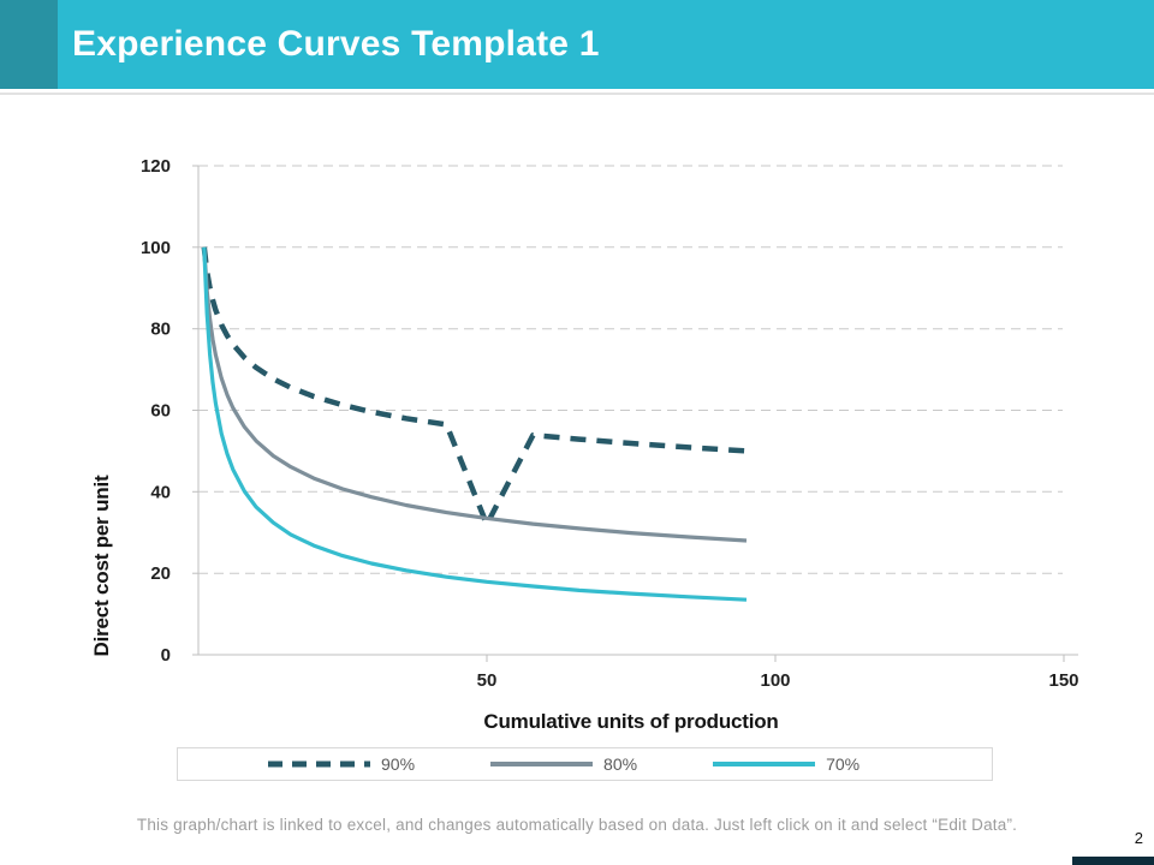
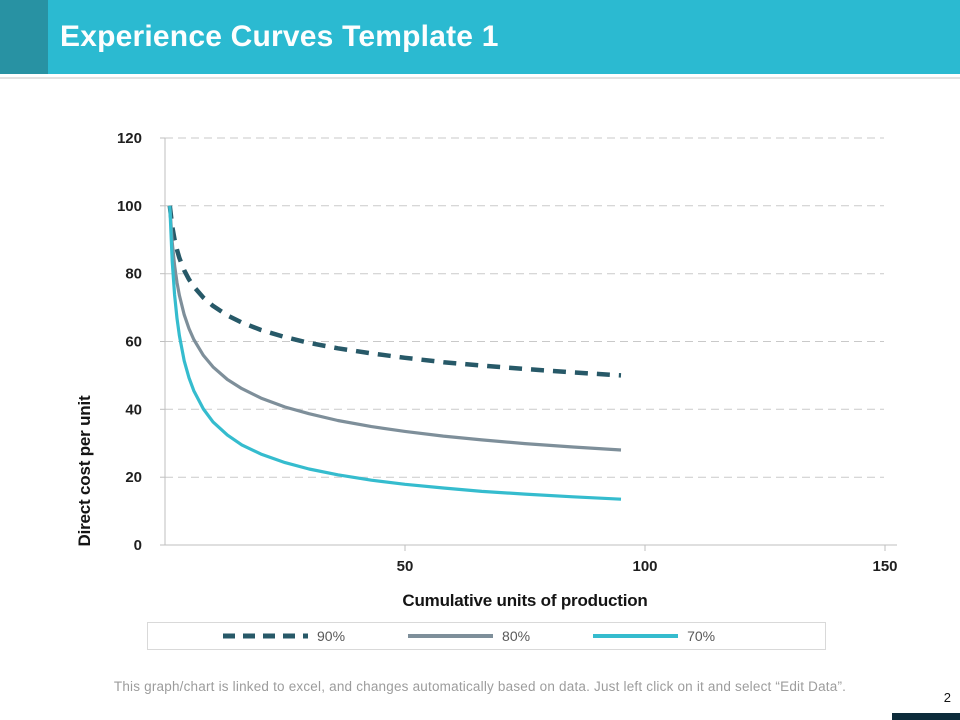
90%/50: 32 -> 55
